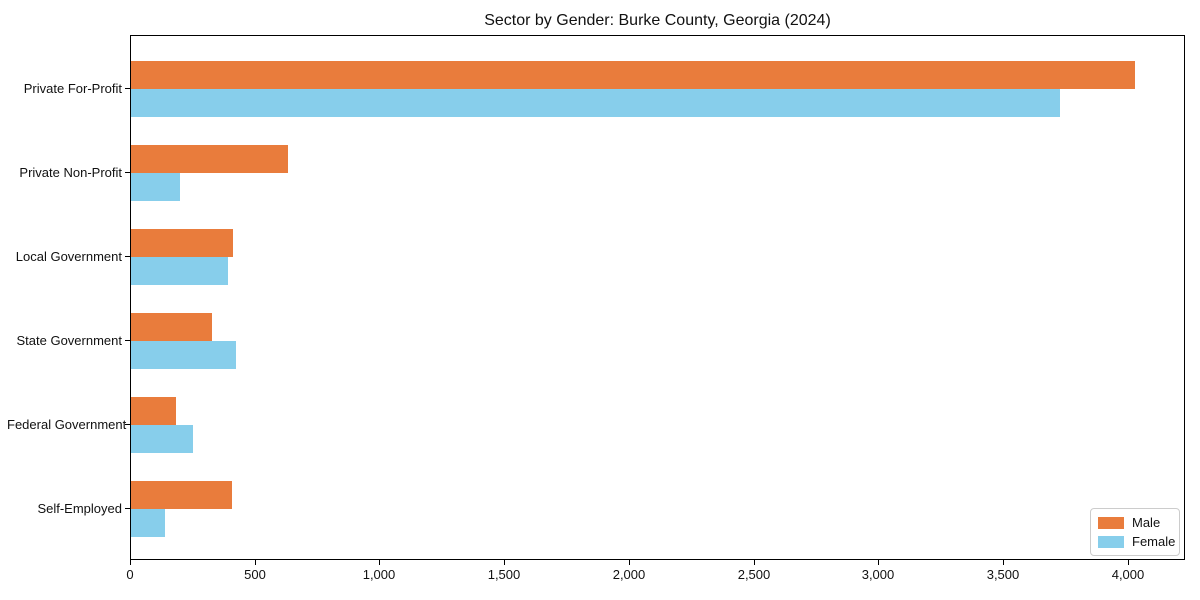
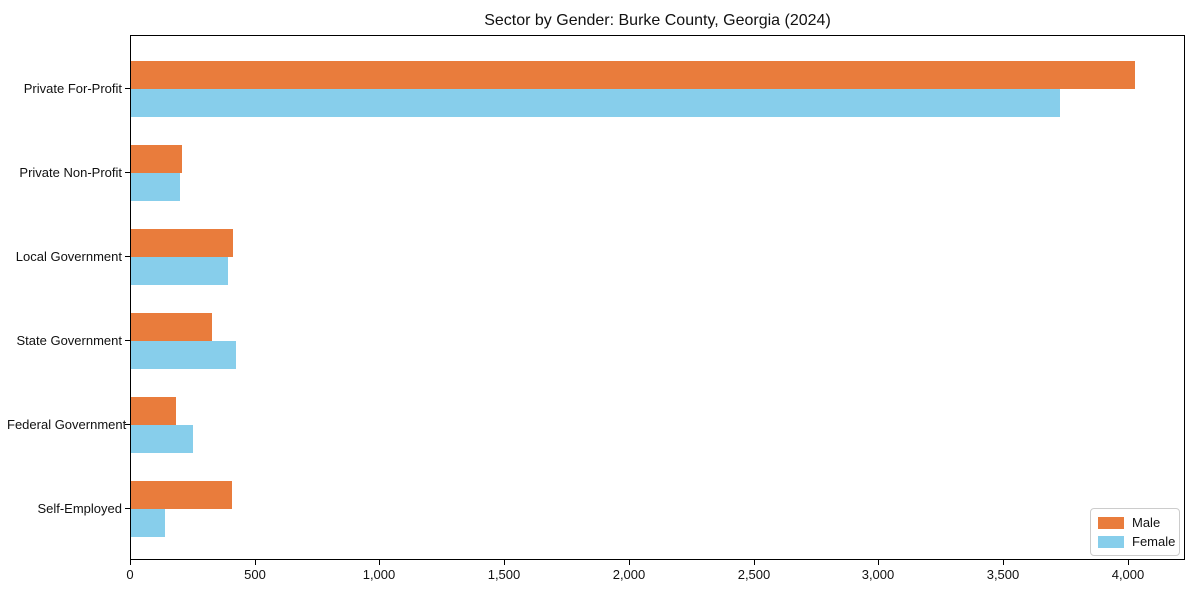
Male/Private Non-Profit: 630 -> 200
